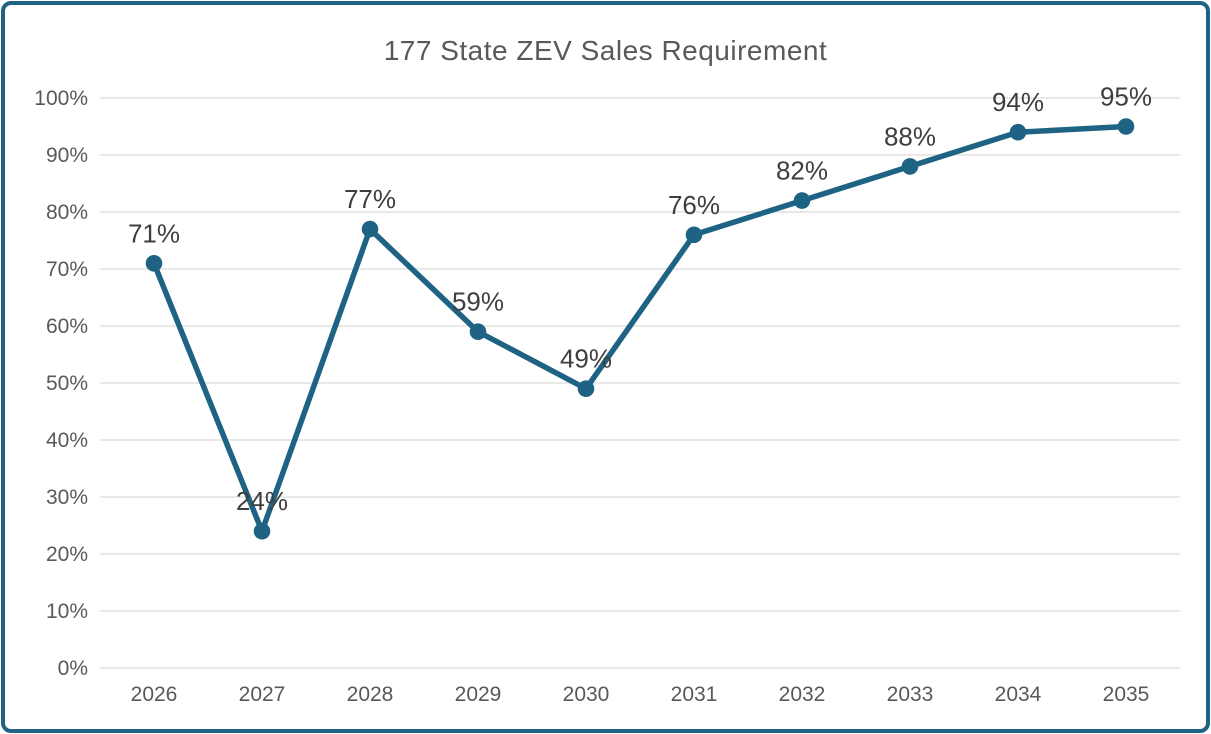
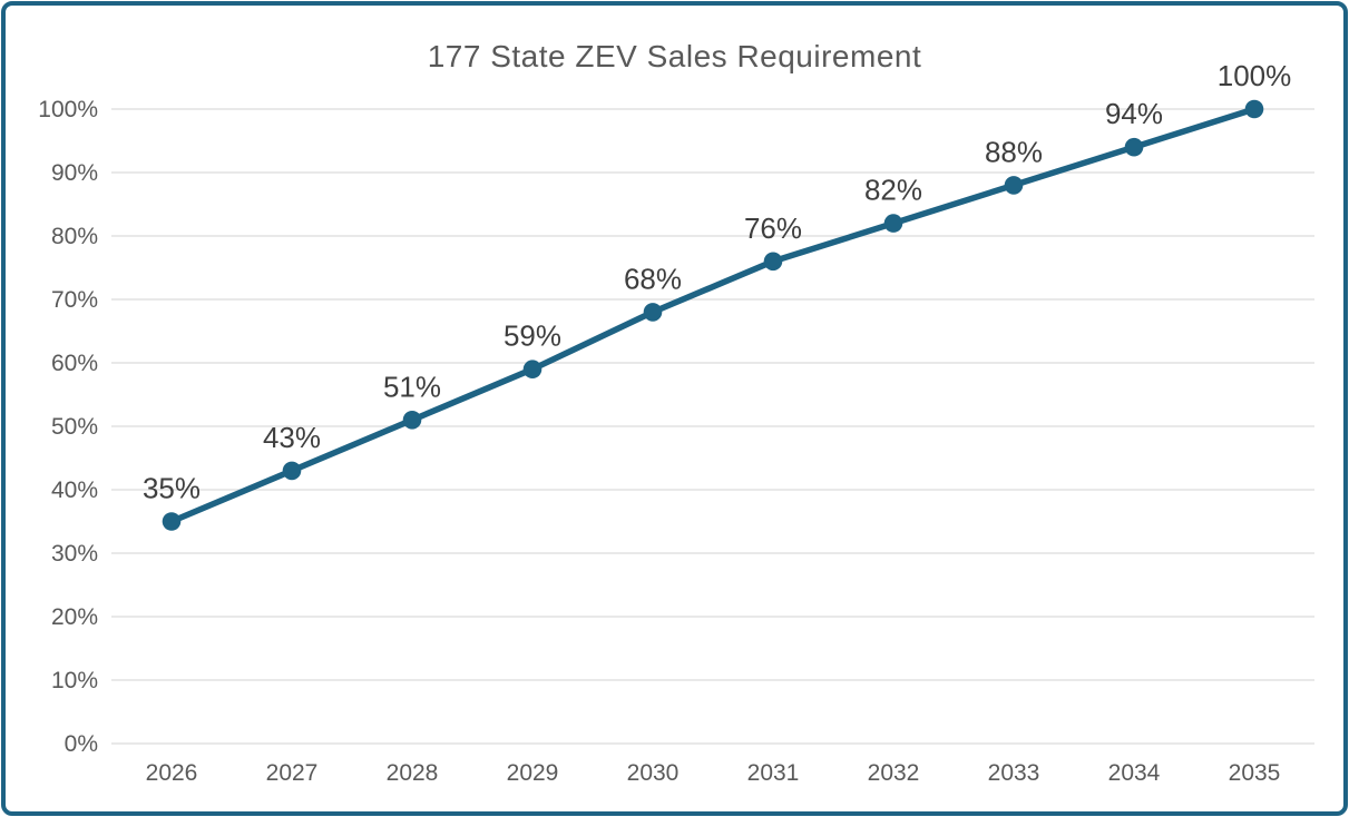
2026: 71% -> 35%
2027: 24% -> 43%
2028: 77% -> 51%
2030: 49% -> 68%
2035: 95% -> 100%
